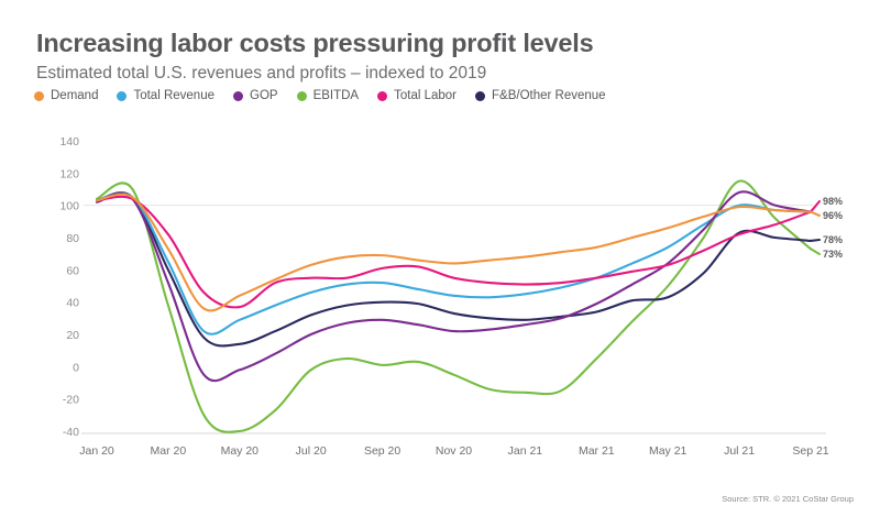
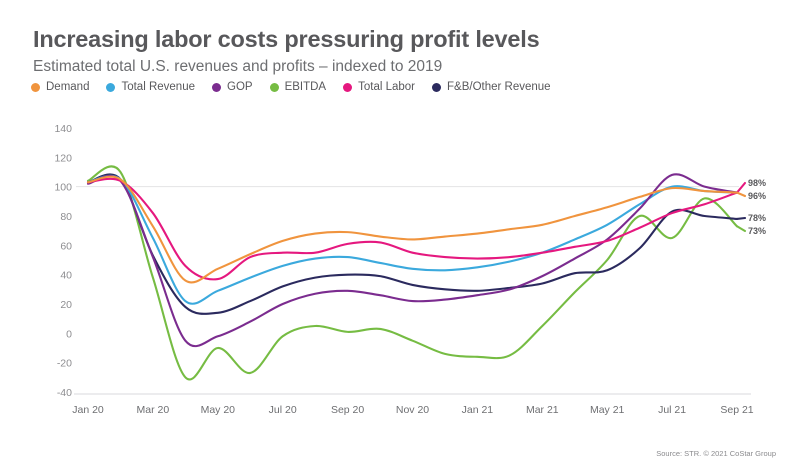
F&B/Other Revenue/Mar 20: 60 -> 53
EBITDA/May 20: -40 -> -10
EBITDA/Jul 21: 115 -> 65
